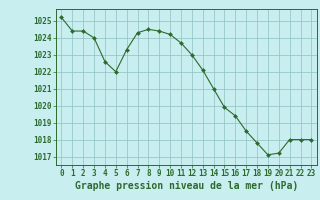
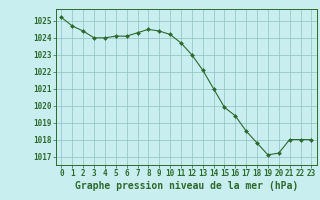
1: 1024.4 -> 1024.7
4: 1022.6 -> 1024.0
5: 1022.0 -> 1024.1
6: 1023.3 -> 1024.1
